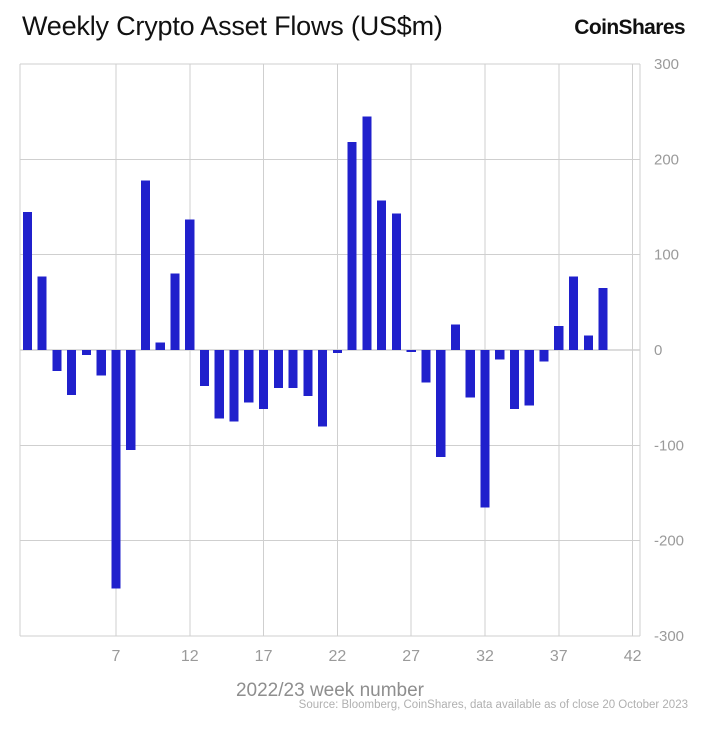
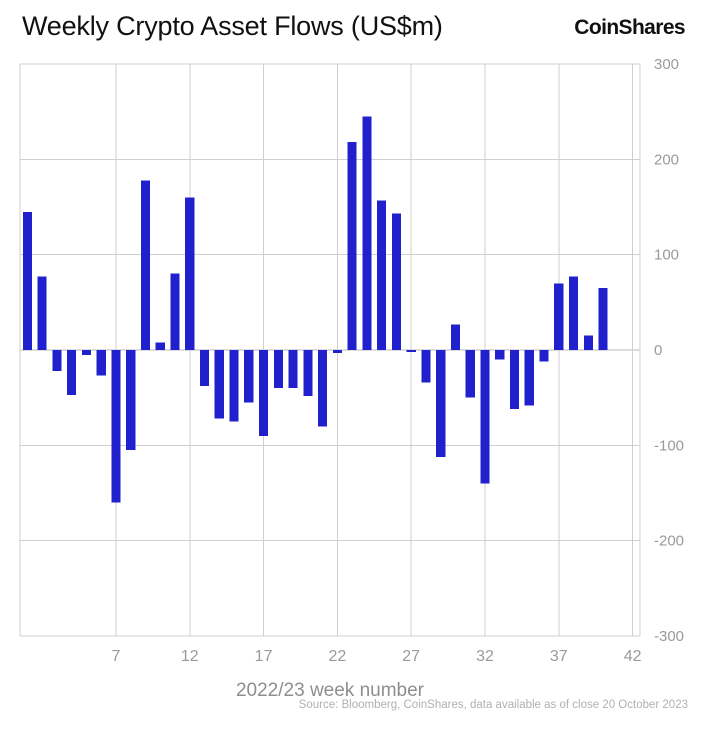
7: -250 -> -160
12: 140 -> 160
17: -60 -> -90
32: -160 -> -140
37: 20 -> 70
